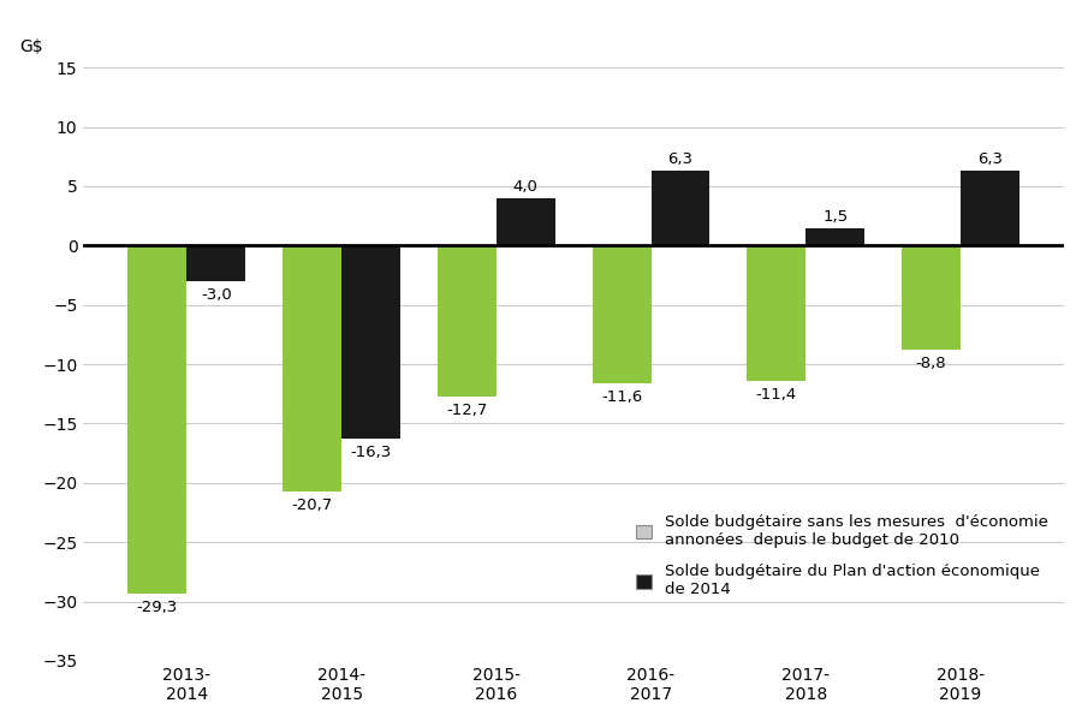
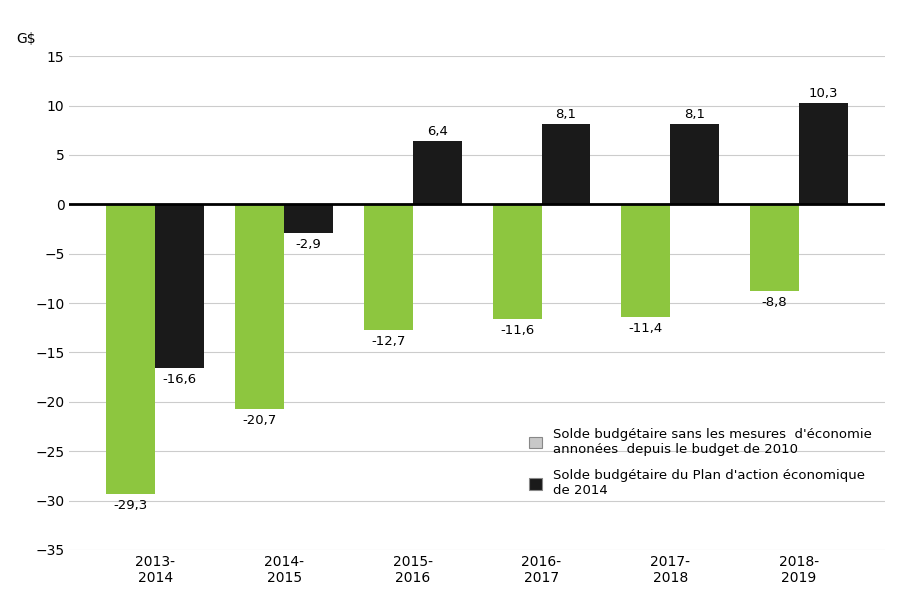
Solde budgétaire du Plan d'action économique de 2014/2013- 2014: -3,0 -> -16,6
Solde budgétaire du Plan d'action économique de 2014/2014- 2015: -16,3 -> -2,9
Solde budgétaire du Plan d'action économique de 2014/2015- 2016: 4,0 -> 6,4
Solde budgétaire du Plan d'action économique de 2014/2016- 2017: 6,3 -> 8,1
Solde budgétaire du Plan d'action économique de 2014/2017- 2018: 1,5 -> 8,1
Solde budgétaire du Plan d'action économique de 2014/2018- 2019: 6,3 -> 10,3
